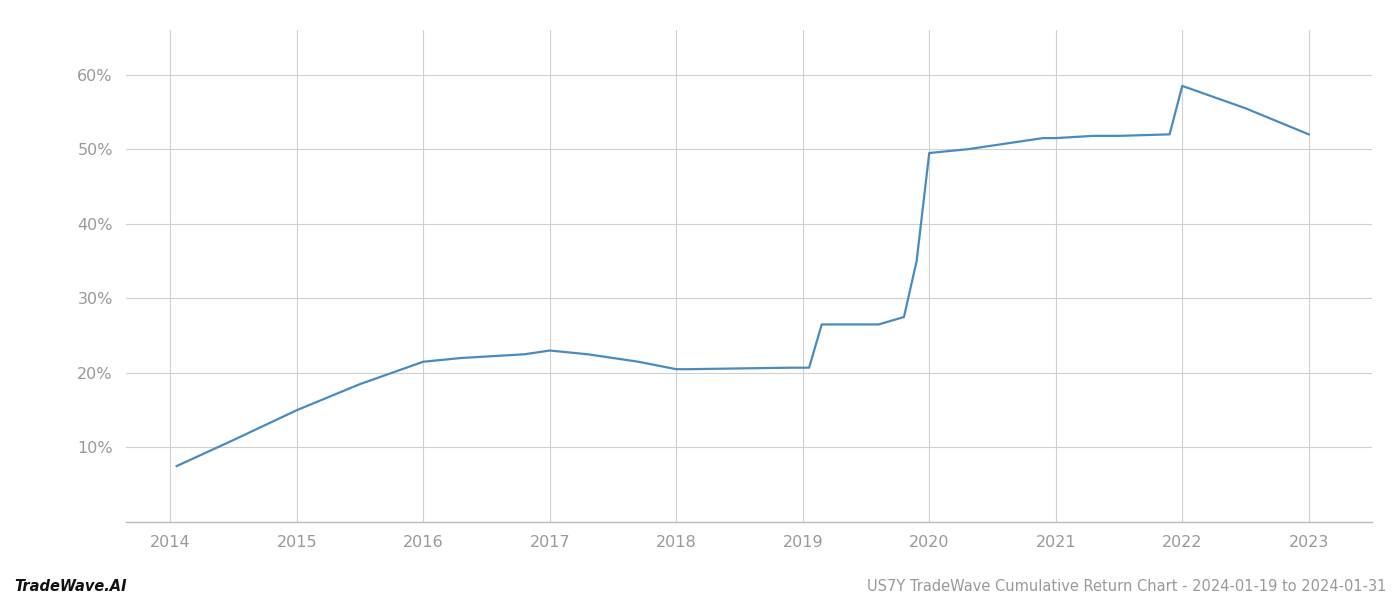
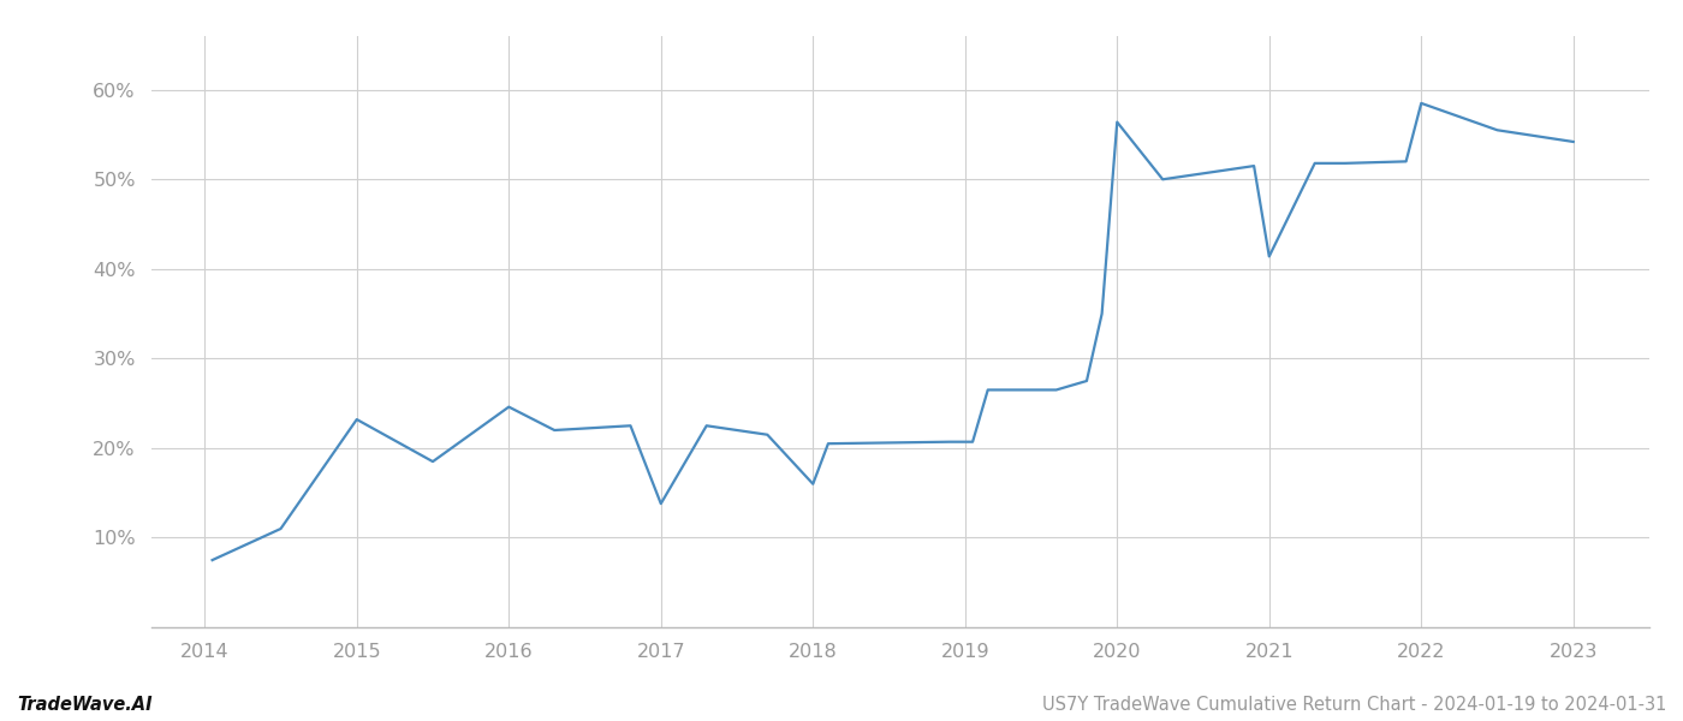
2015: 15.0% -> 23.2%
2016: 21.5% -> 24.6%
2017: 23.0% -> 13.8%
2018: 20.5% -> 16.0%
2020: 49.5% -> 56.4%
2021: 51.5% -> 41.4%
2023: 52.0% -> 54.2%
